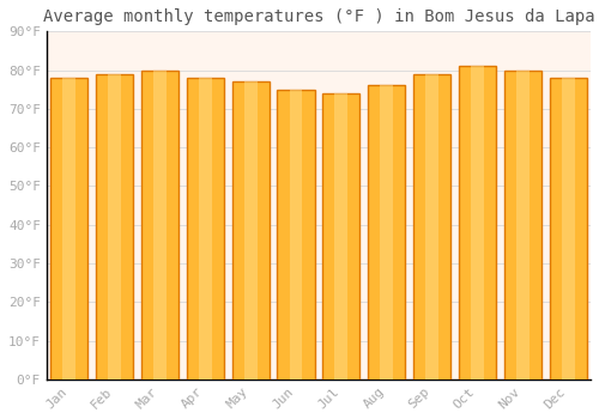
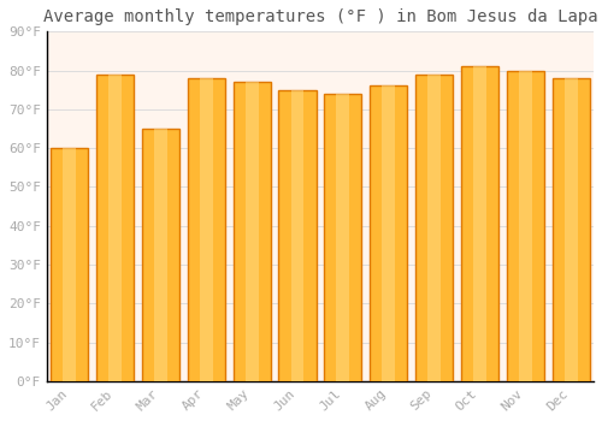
Jan: 78°F -> 60°F
Mar: 80°F -> 65°F
